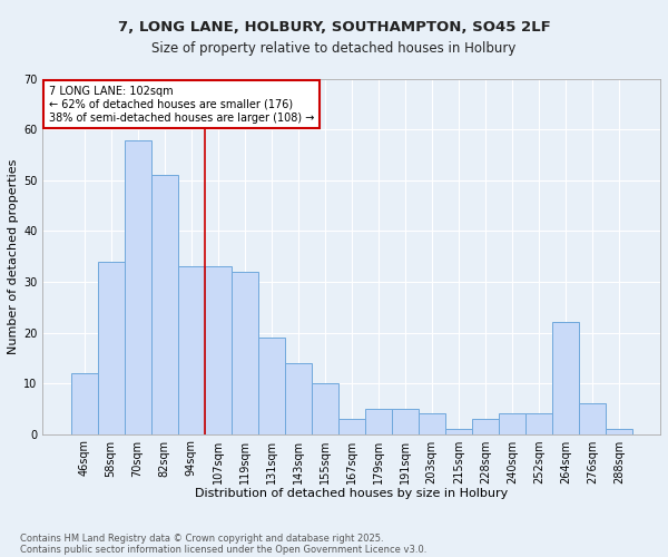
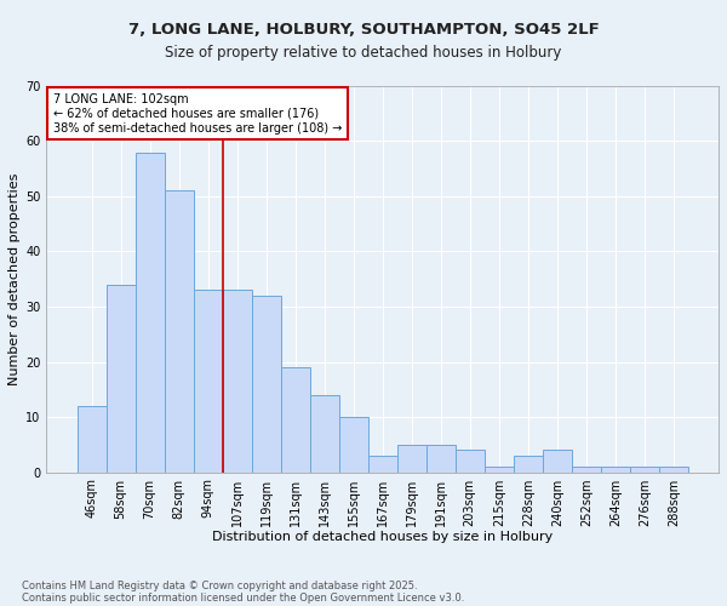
252sqm: 4 -> 1
264sqm: 22 -> 1
276sqm: 6 -> 1
